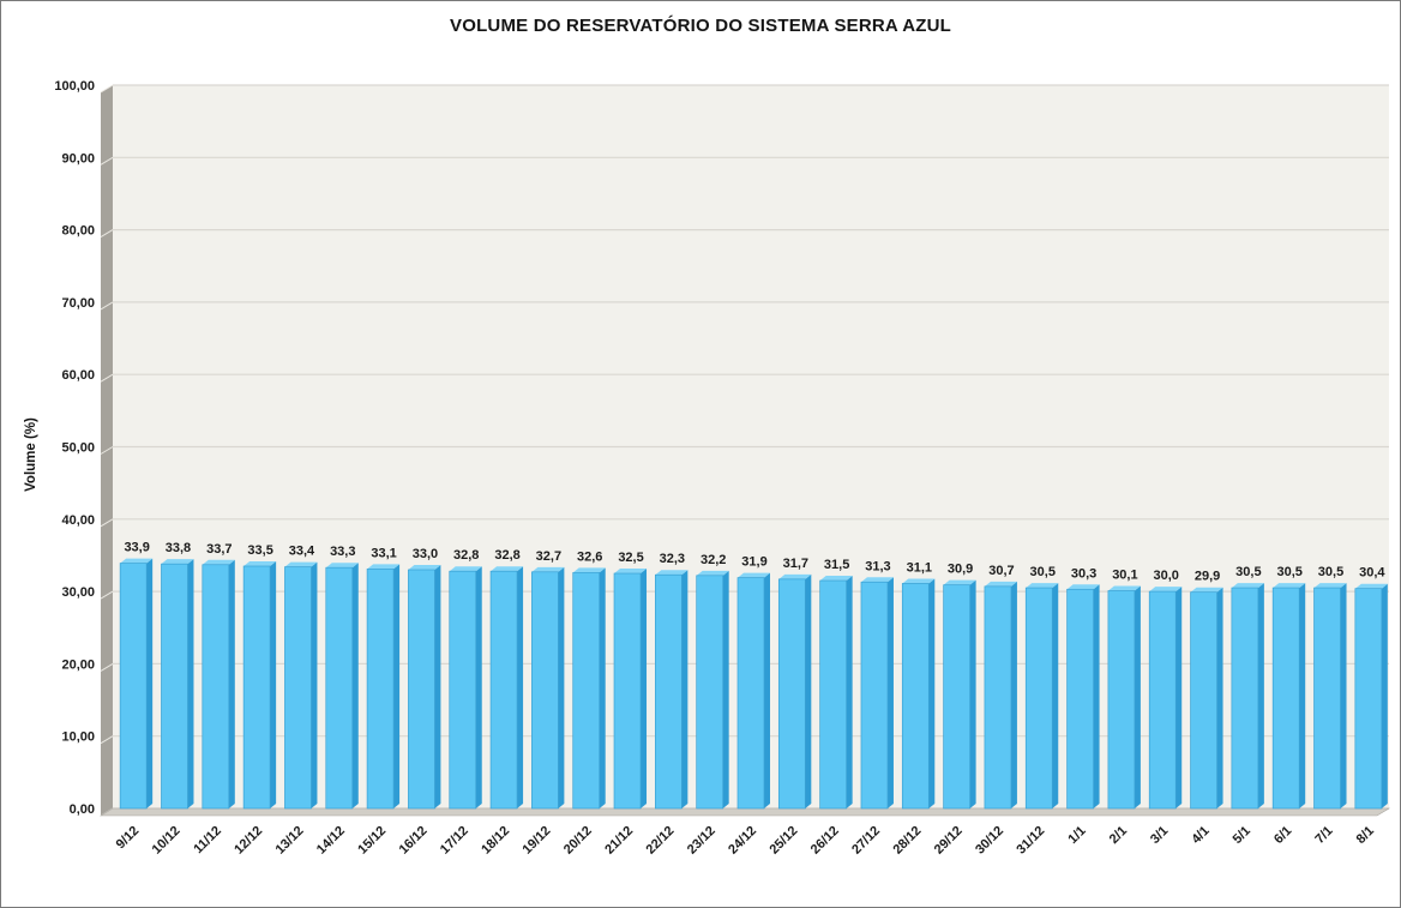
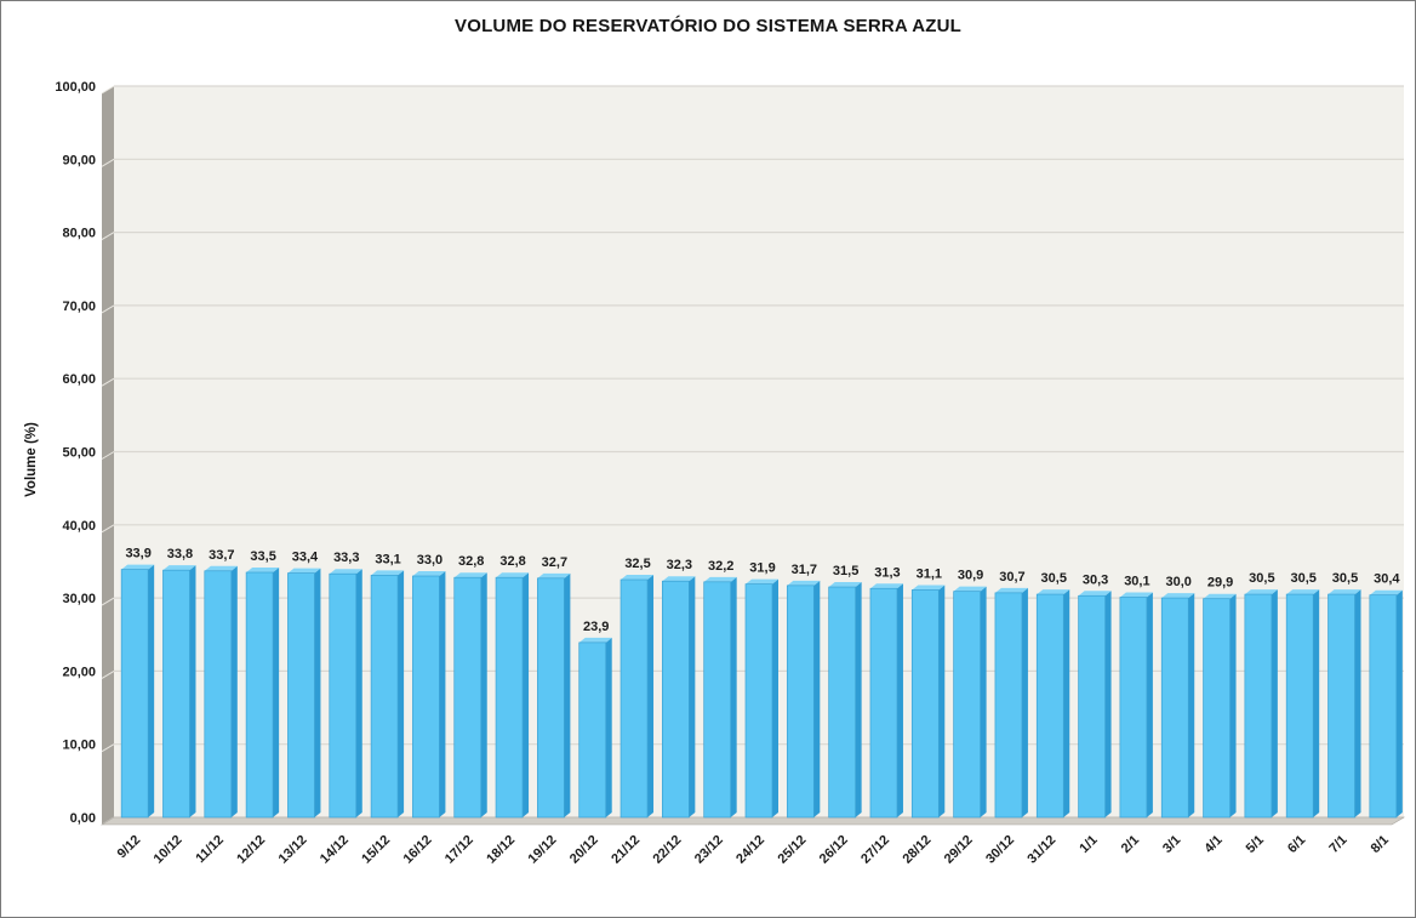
20/12: 32,6 -> 23,9
